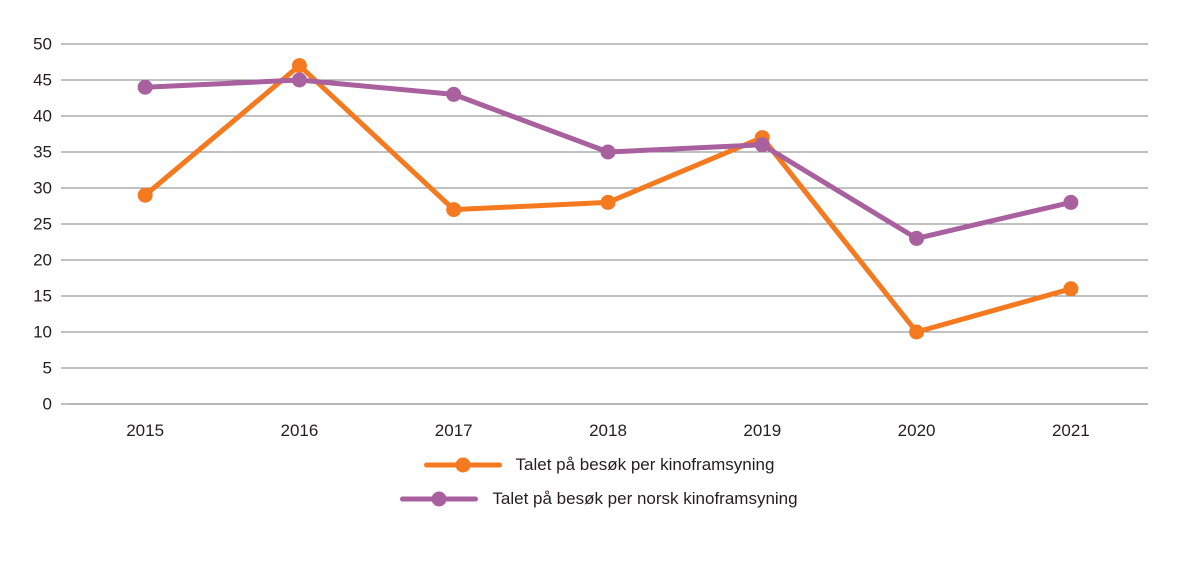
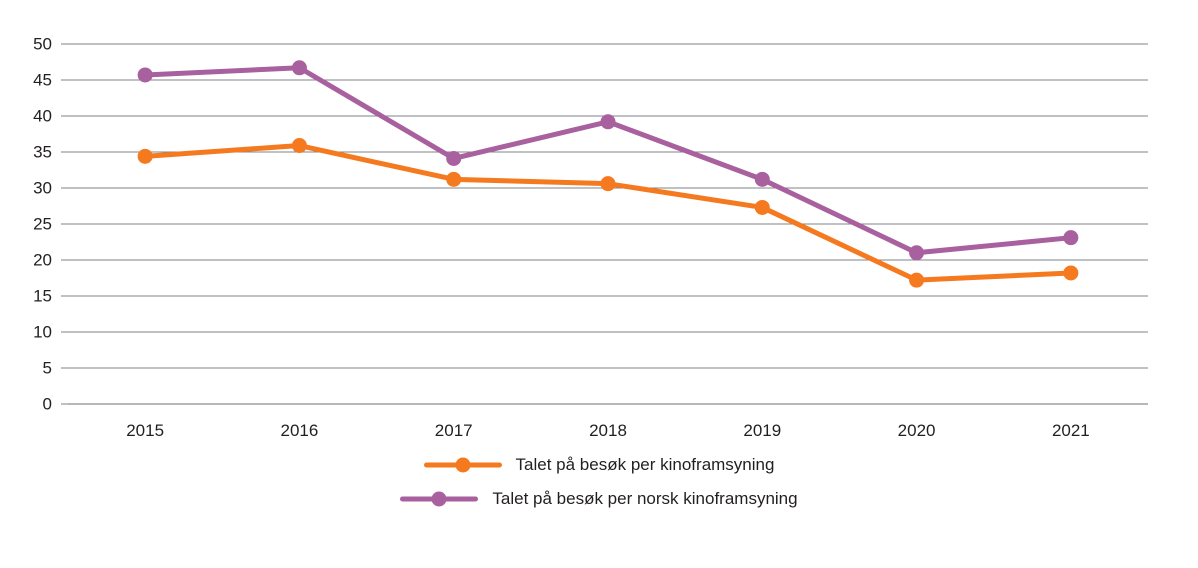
Talet på besøk per kinoframsyning/2015: 29 -> 34
Talet på besøk per norsk kinoframsyning/2015: 44 -> 46
Talet på besøk per kinoframsyning/2016: 47 -> 36
Talet på besøk per norsk kinoframsyning/2016: 45 -> 47
Talet på besøk per kinoframsyning/2017: 27 -> 31
Talet på besøk per norsk kinoframsyning/2017: 43 -> 34
Talet på besøk per kinoframsyning/2018: 28 -> 31
Talet på besøk per norsk kinoframsyning/2018: 35 -> 39
Talet på besøk per kinoframsyning/2019: 37 -> 27
Talet på besøk per norsk kinoframsyning/2019: 36 -> 31
Talet på besøk per kinoframsyning/2020: 10 -> 17
Talet på besøk per norsk kinoframsyning/2020: 23 -> 21
Talet på besøk per kinoframsyning/2021: 16 -> 18
Talet på besøk per norsk kinoframsyning/2021: 28 -> 23
